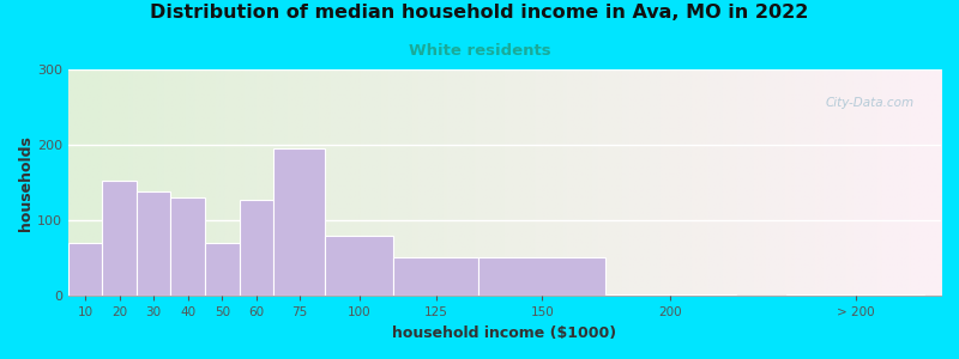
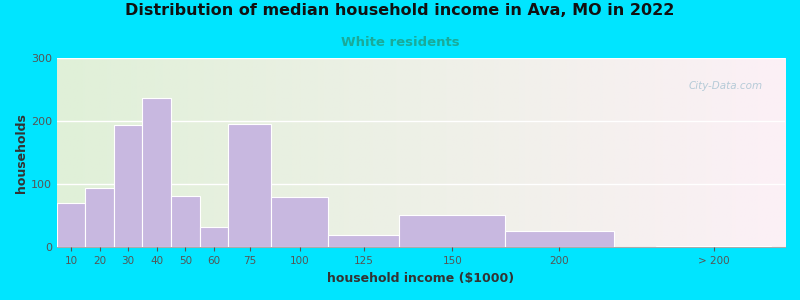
20: 152 -> 94
30: 138 -> 194
40: 130 -> 236
50: 70 -> 82
60: 128 -> 32
125: 52 -> 20
200: 3 -> 26
